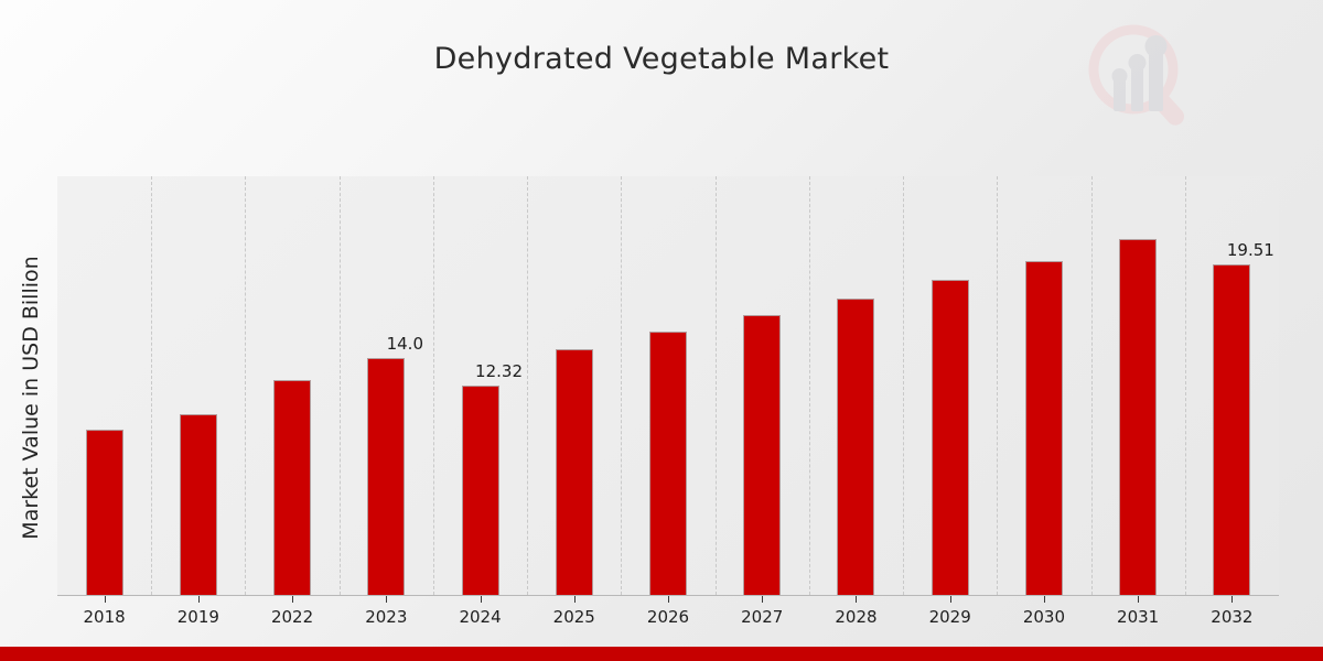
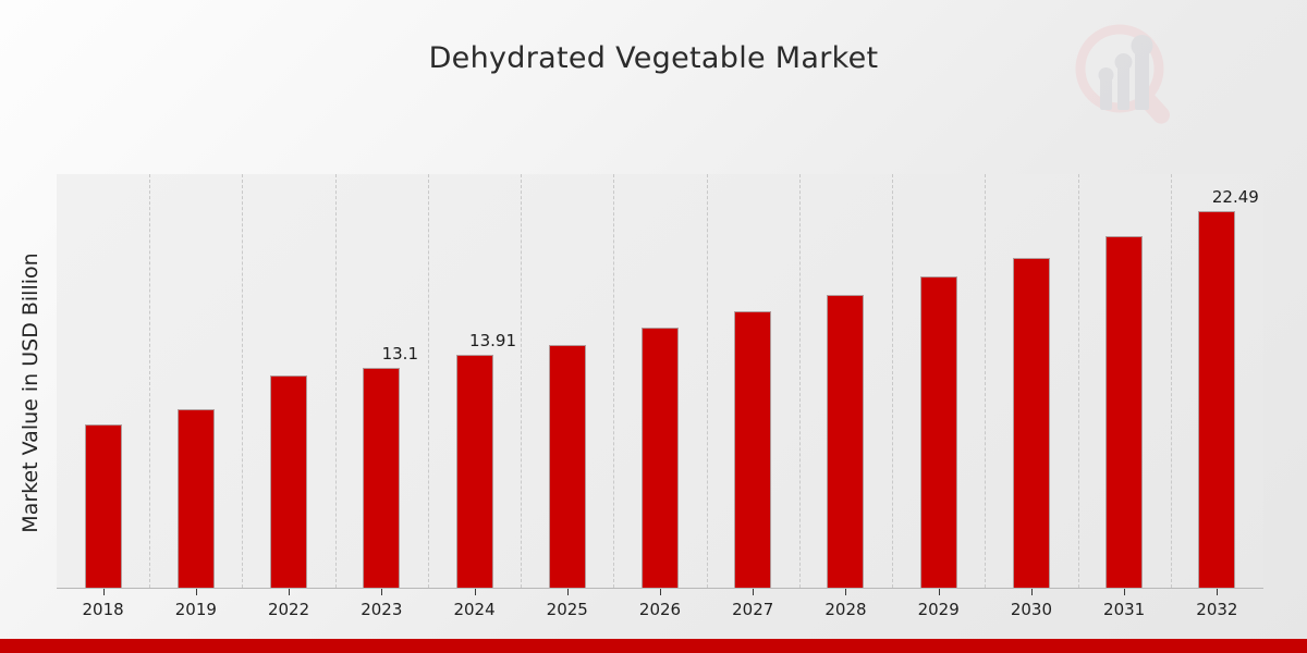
2023: 14.0 -> 13.1
2024: 12.32 -> 13.91
2032: 19.51 -> 22.49
